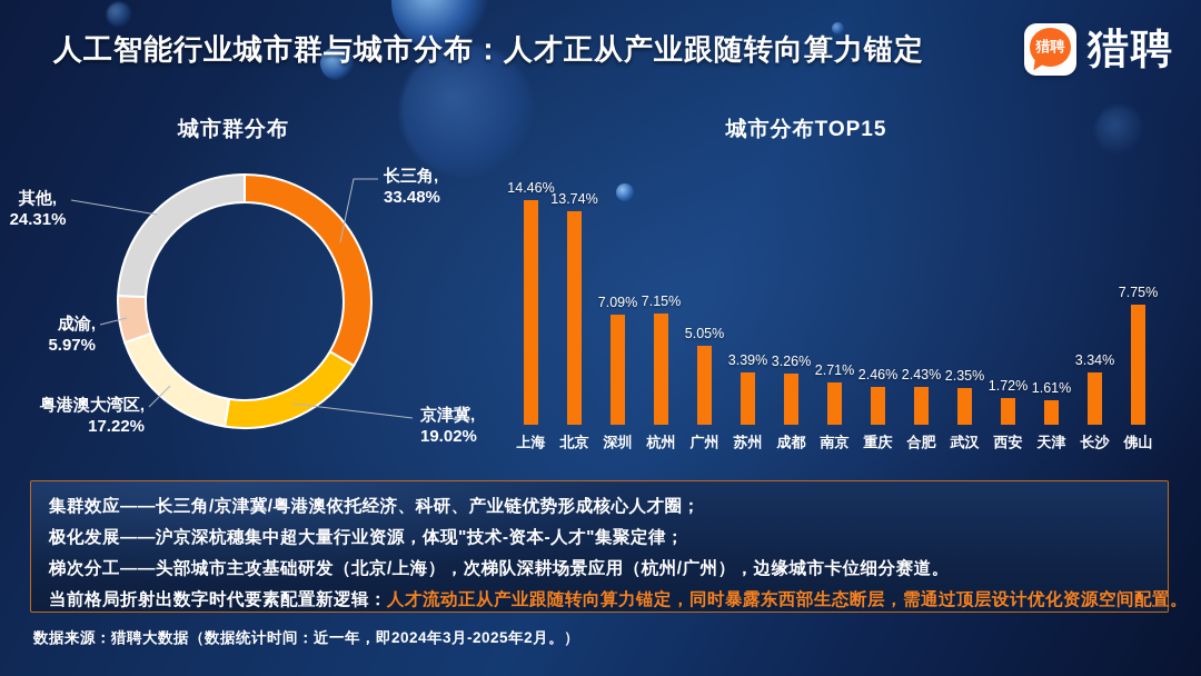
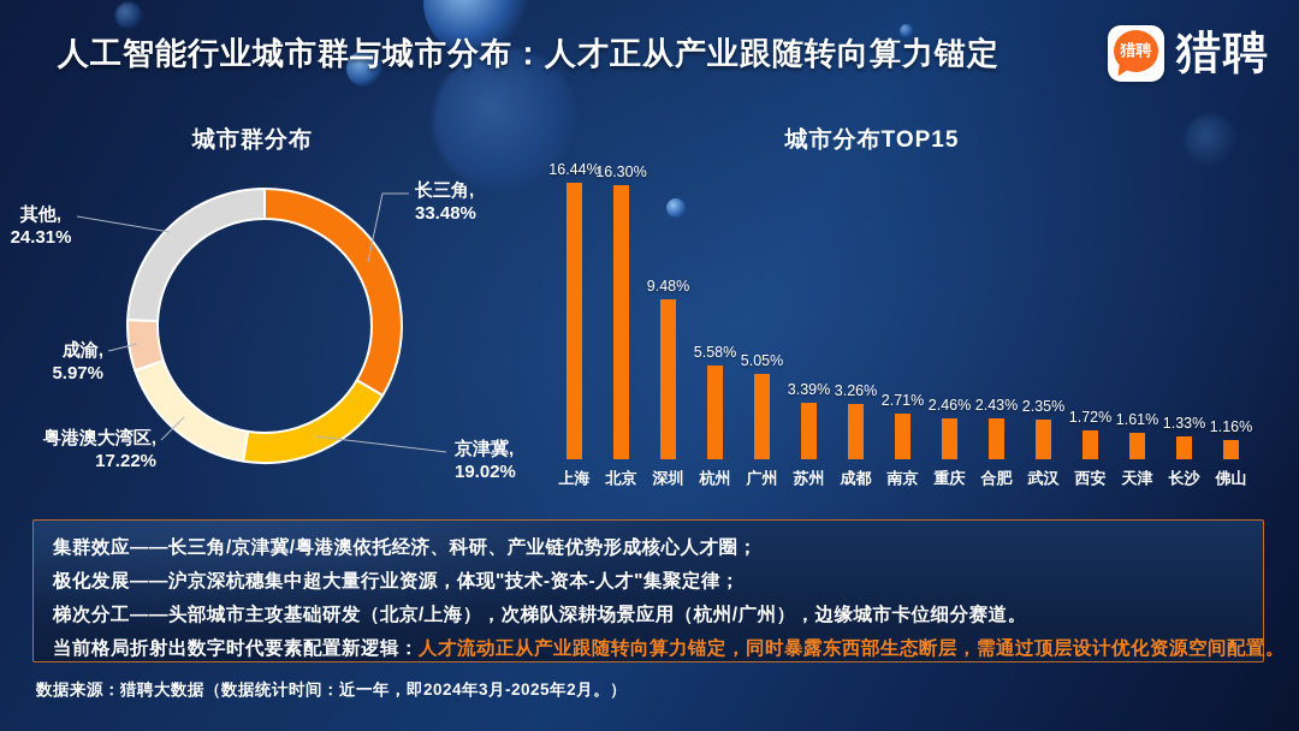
城市分布TOP15/上海: 14.46% -> 16.44%
城市分布TOP15/北京: 13.74% -> 16.30%
城市分布TOP15/深圳: 7.09% -> 9.48%
城市分布TOP15/杭州: 7.15% -> 5.58%
城市分布TOP15/长沙: 3.34% -> 1.33%
城市分布TOP15/佛山: 7.75% -> 1.16%
